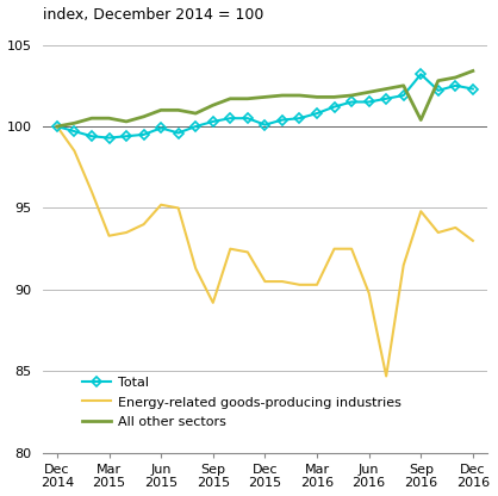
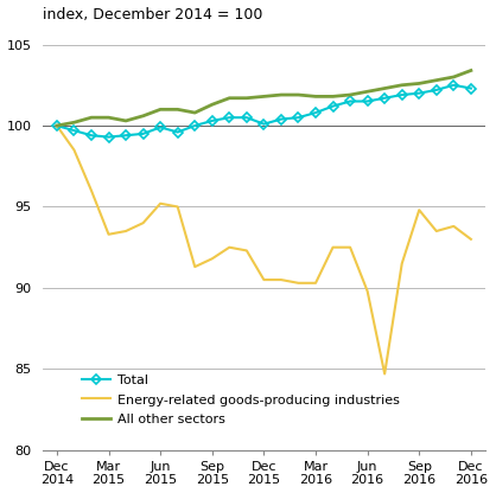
Energy-related goods-producing industries/Sep 2015: 89.2 -> 91.8
Total/Sep 2016: 103.2 -> 102.0
All other sectors/Sep 2016: 100.4 -> 102.6
